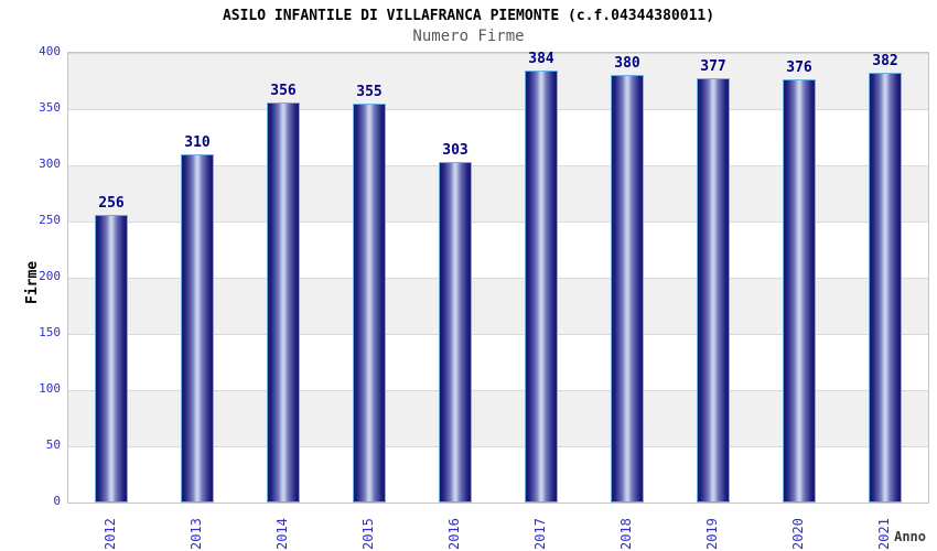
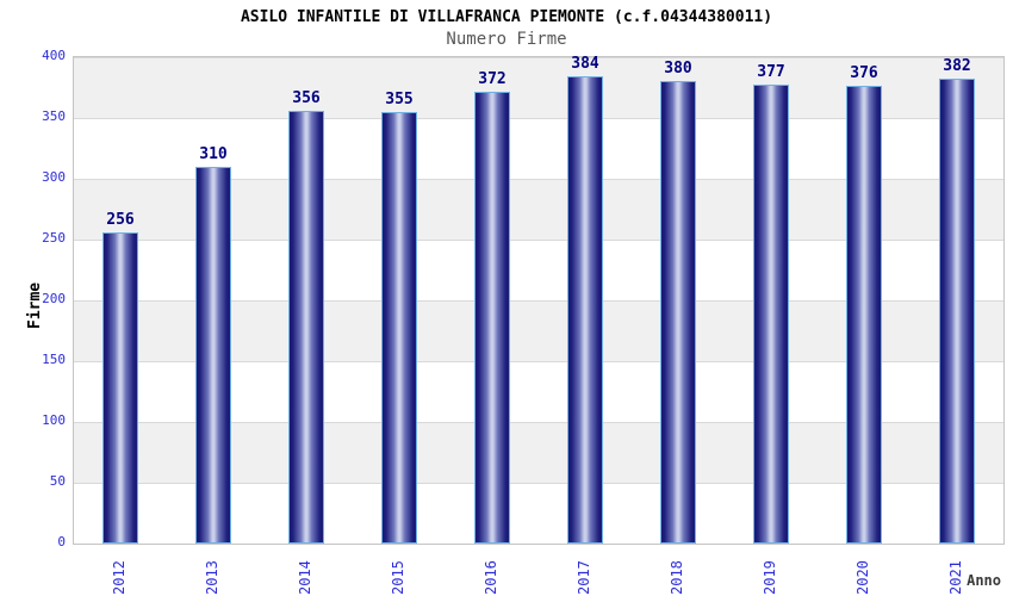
2016: 303 -> 372
